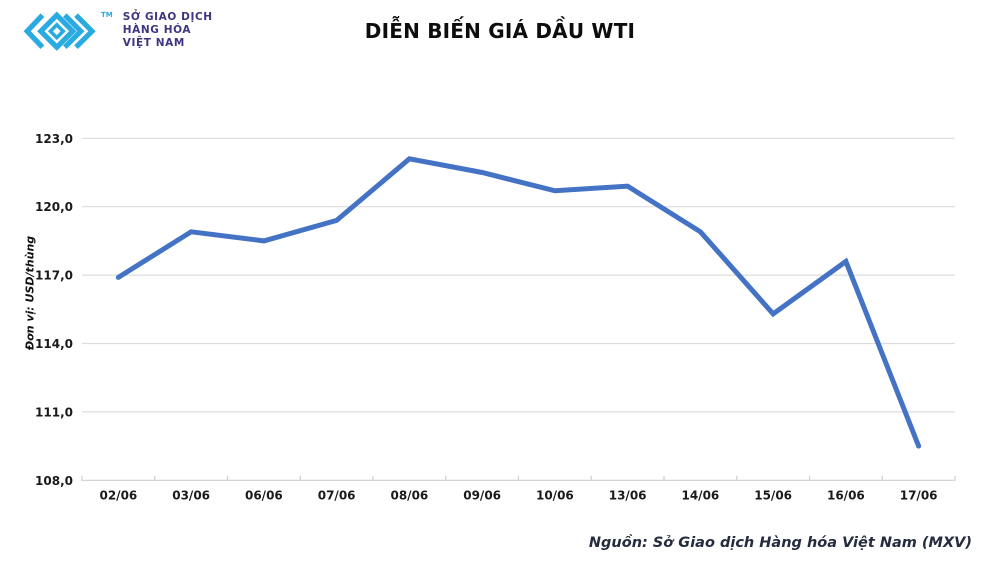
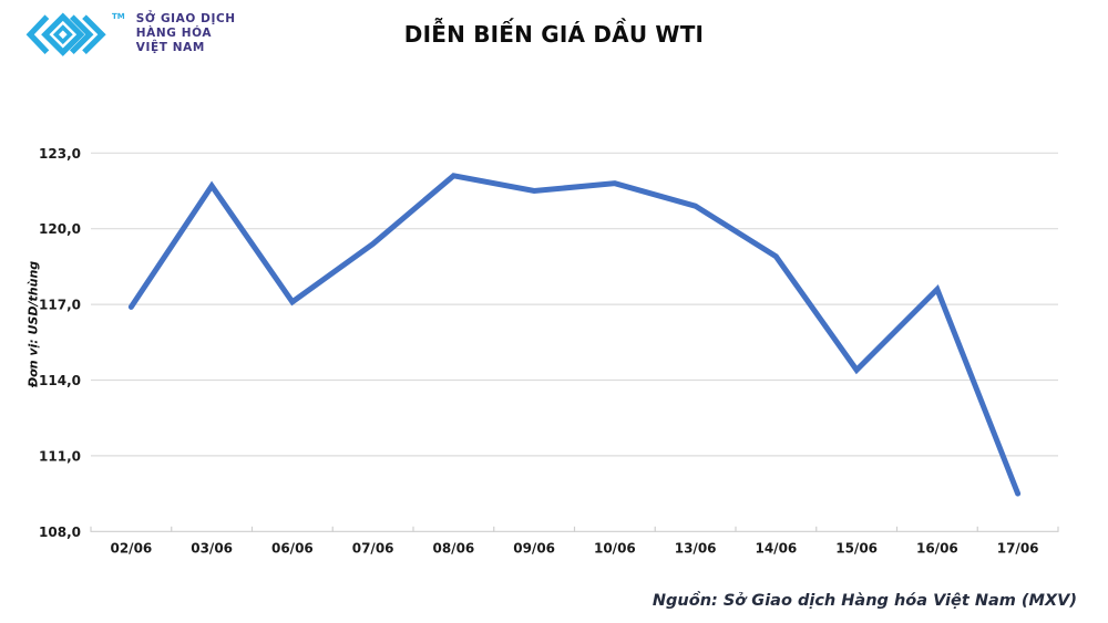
03/06: 118,9 -> 121,7
06/06: 118,5 -> 117,1
10/06: 120,7 -> 121,8
15/06: 115,3 -> 114,4
